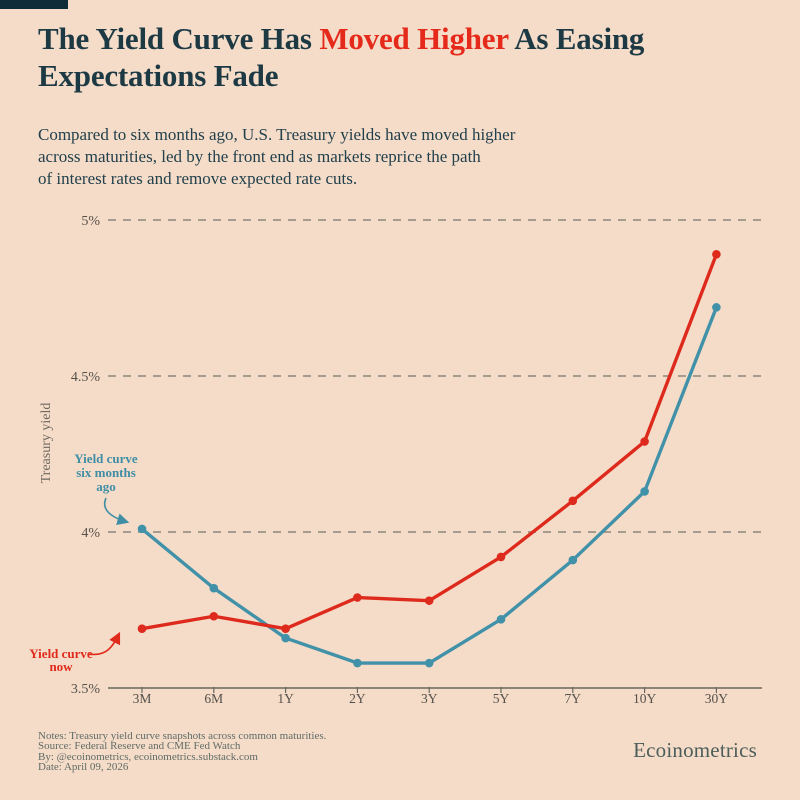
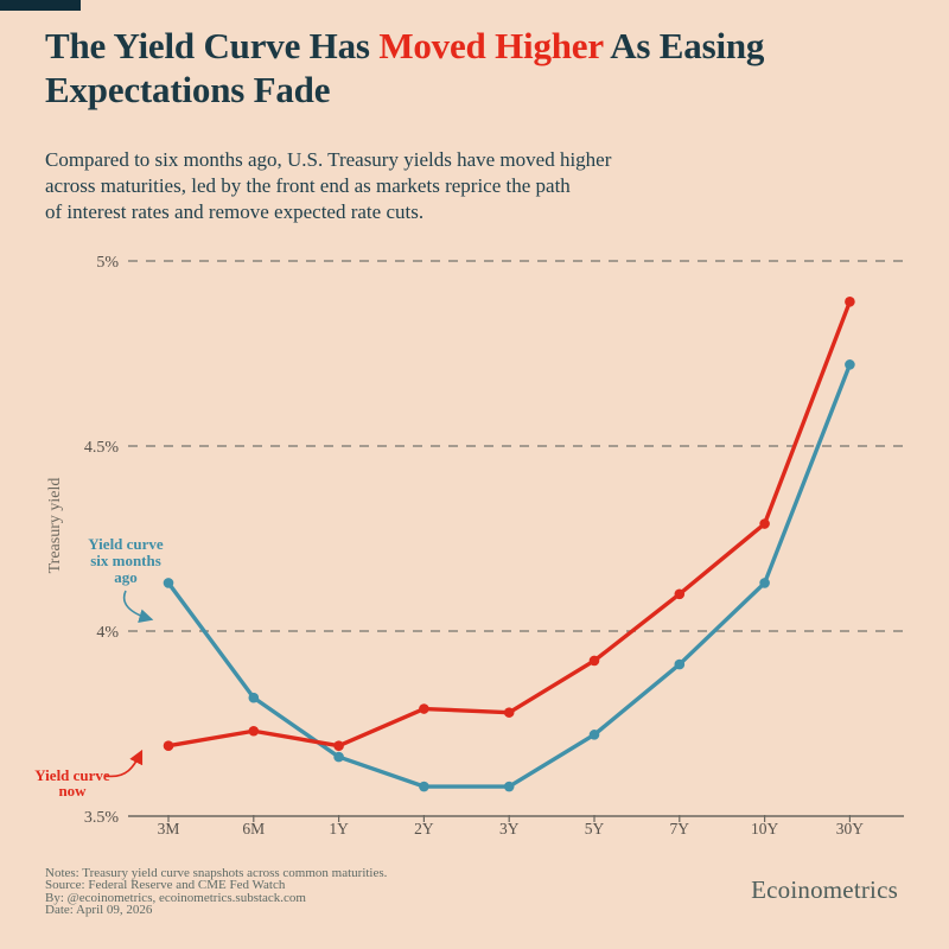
Yield curve six months ago/3M: 4.01% -> 4.13%
